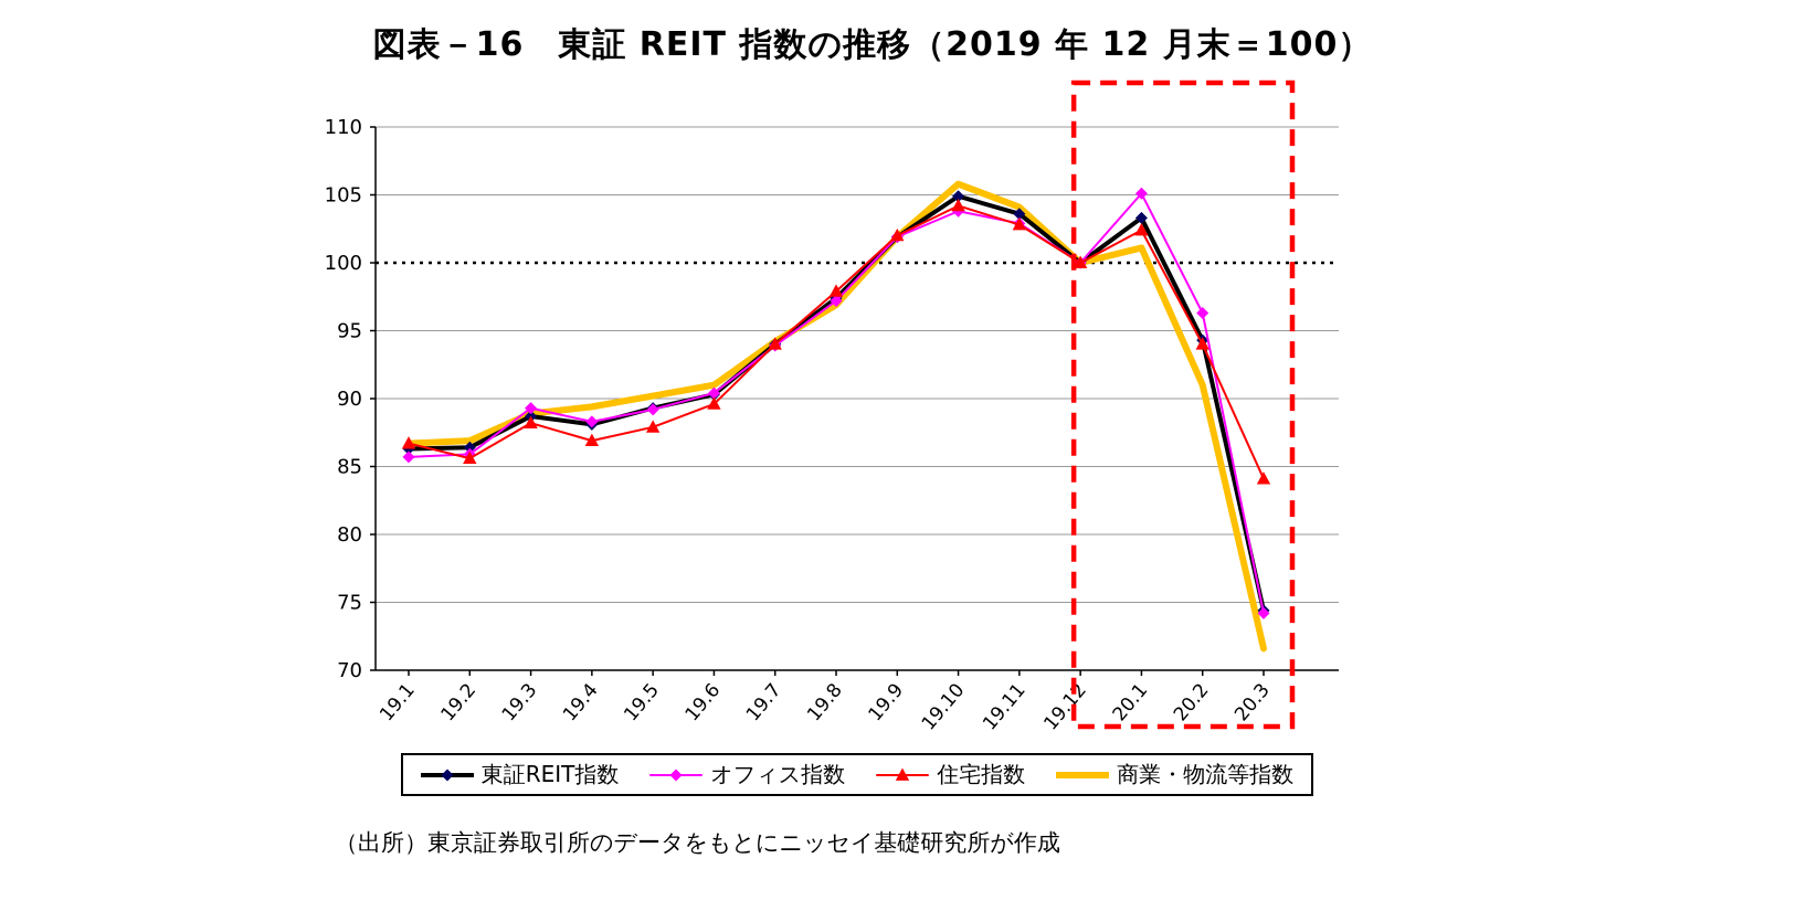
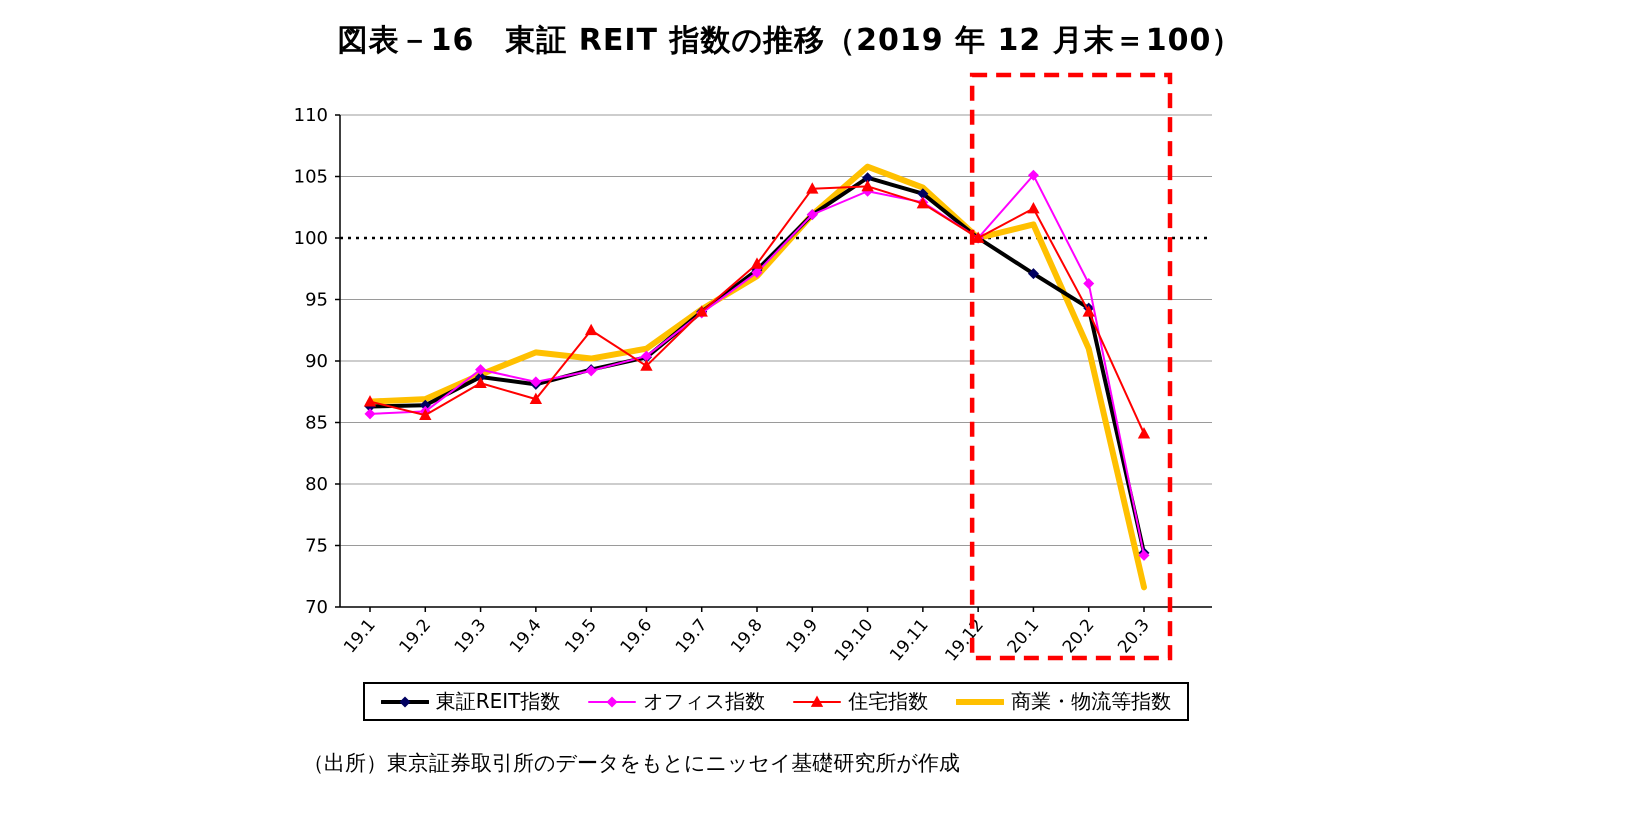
商業・物流等指数/19.4: 89.4 -> 90.7
住宅指数/19.5: 87.9 -> 92.5
住宅指数/19.9: 102.0 -> 104.0
東証REIT指数/20.1: 103.3 -> 97.1
